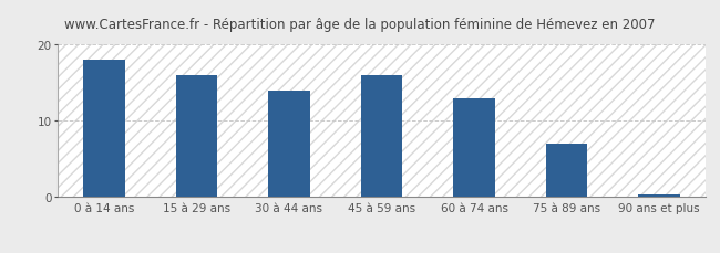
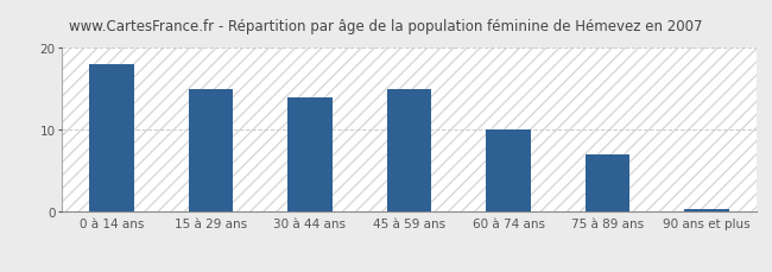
15 à 29 ans: 16.0 -> 15.0
45 à 59 ans: 16.0 -> 15.0
60 à 74 ans: 13.0 -> 10.0
